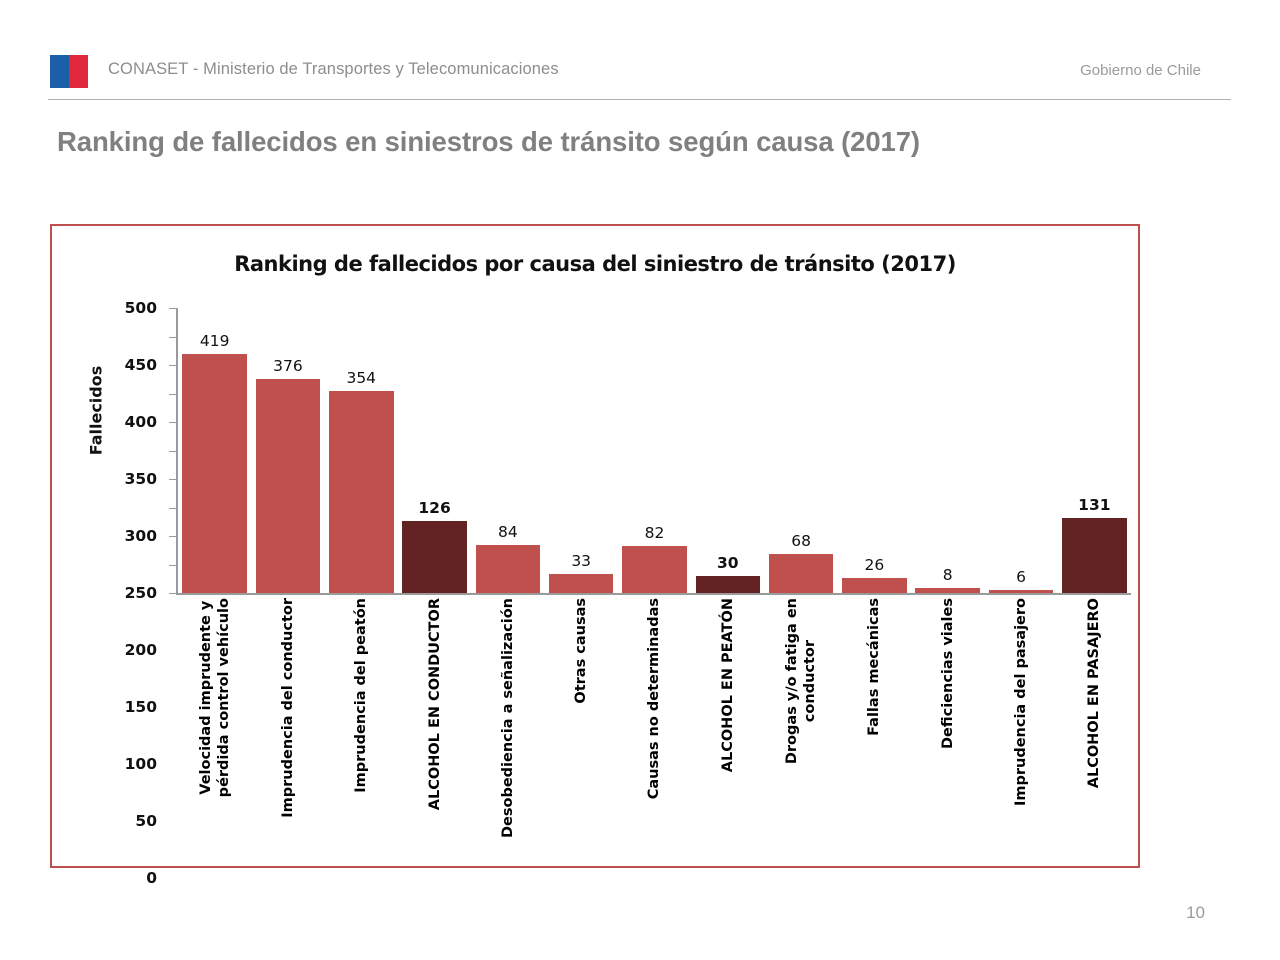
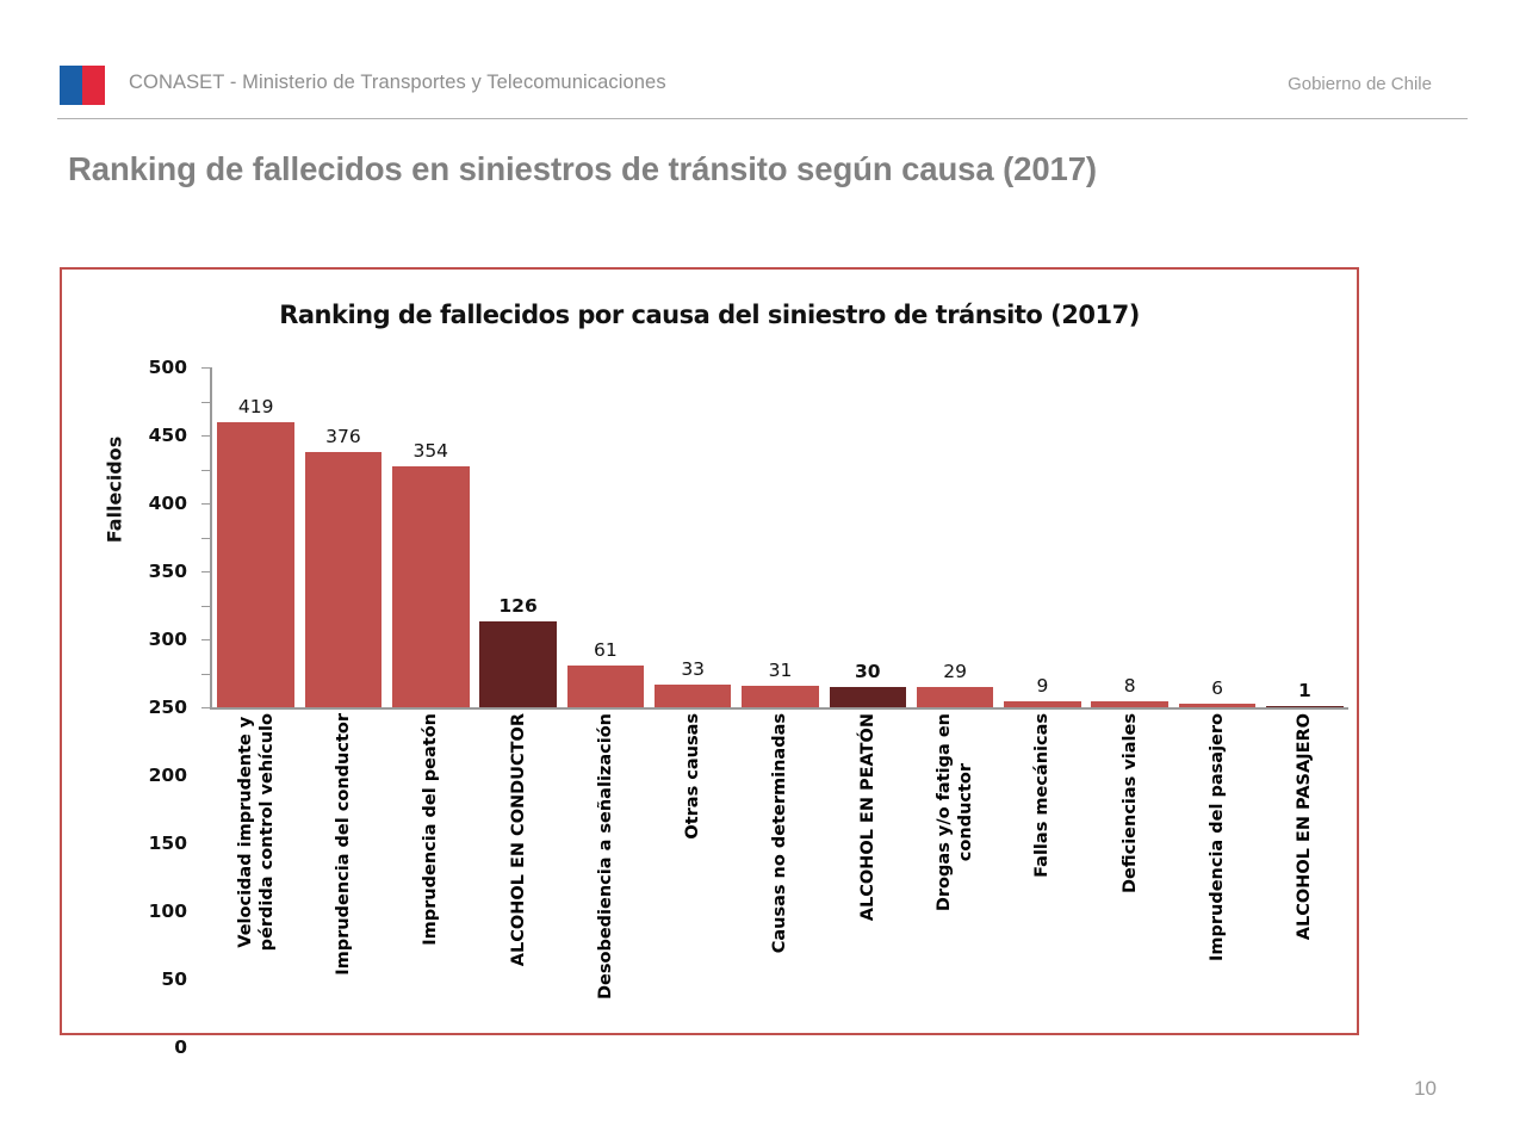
Desobediencia a señalización: 84 -> 61
Causas no determinadas: 82 -> 31
Drogas y/o fatiga en conductor: 68 -> 29
Fallas mecánicas: 26 -> 9
ALCOHOL EN PASAJERO: 131 -> 1
